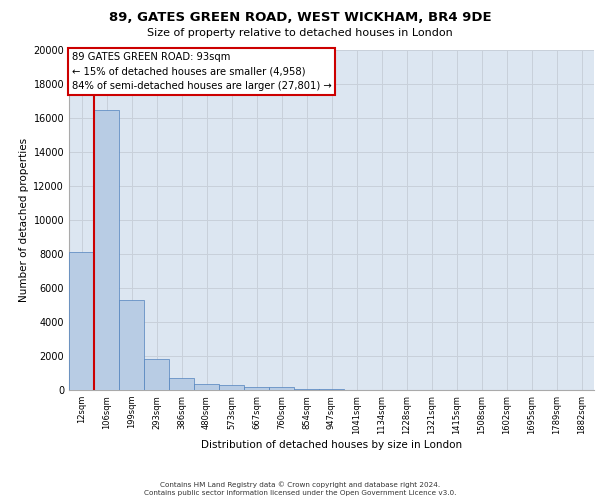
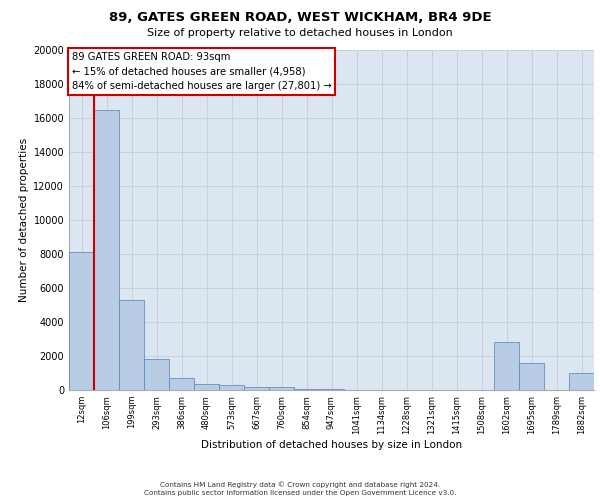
1602sqm: 0 -> 2800
1695sqm: 0 -> 1600
1882sqm: 0 -> 1000
